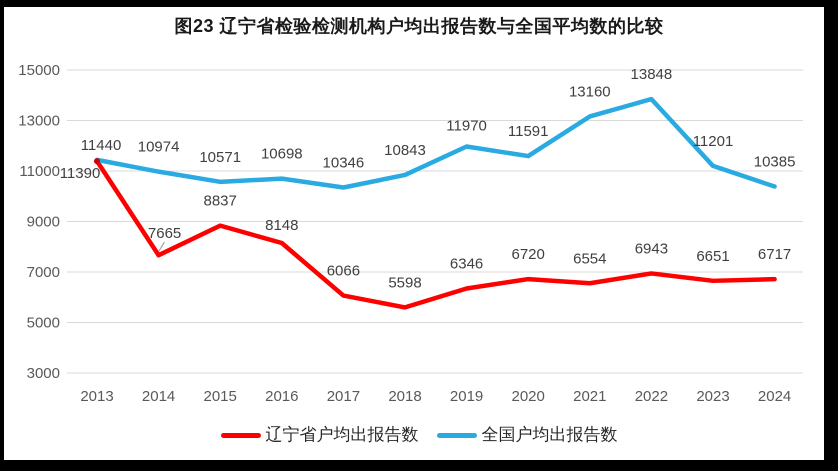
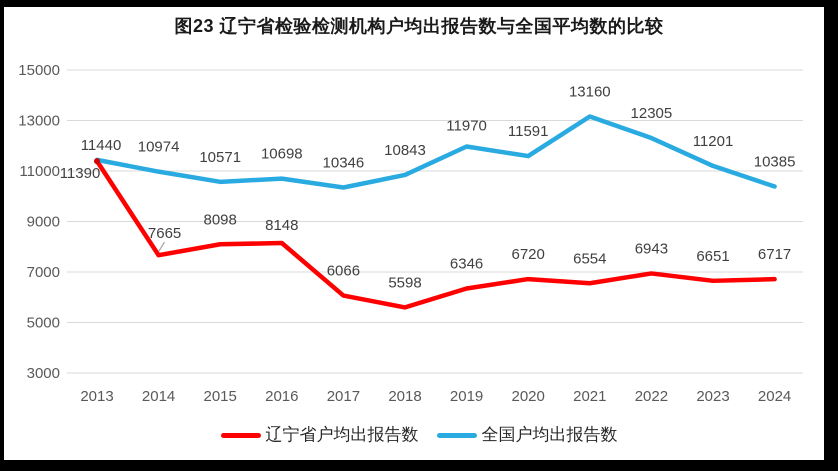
辽宁省户均出报告数/2015: 8837 -> 8098
全国户均出报告数/2022: 13848 -> 12305
